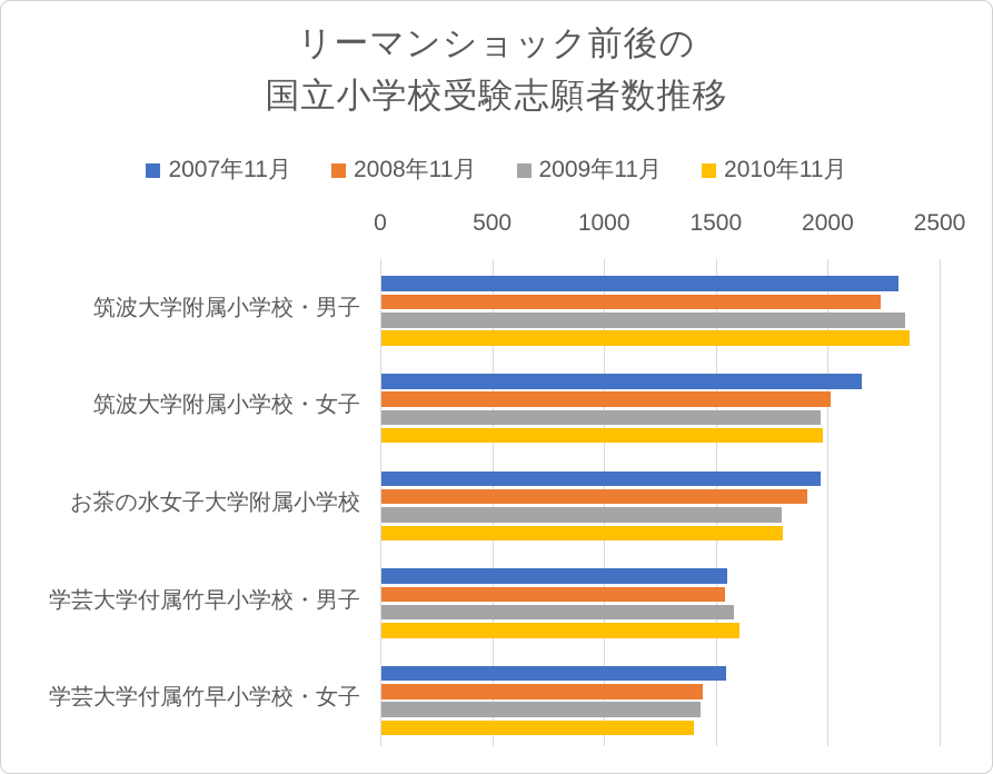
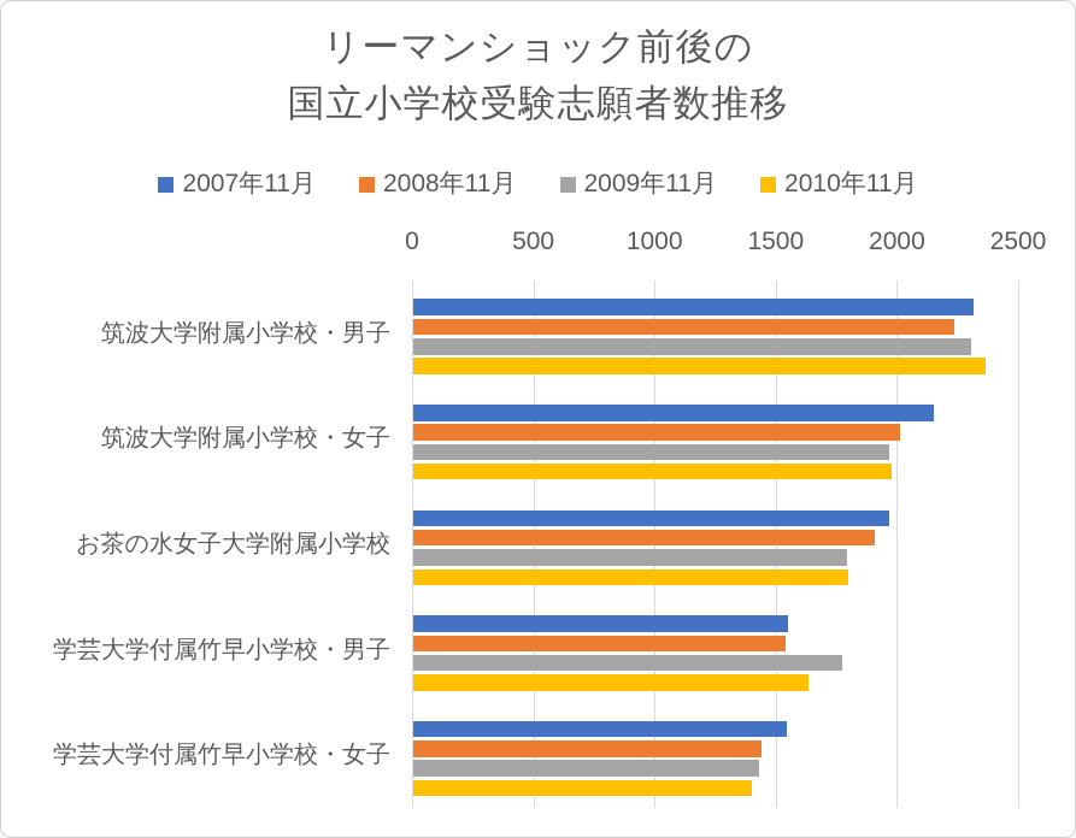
2009年11月/筑波大学附属小学校・男子: 2340 -> 2300
2009年11月/学芸大学付属竹早小学校・男子: 1580 -> 1770
2010年11月/学芸大学付属竹早小学校・男子: 1600 -> 1630
